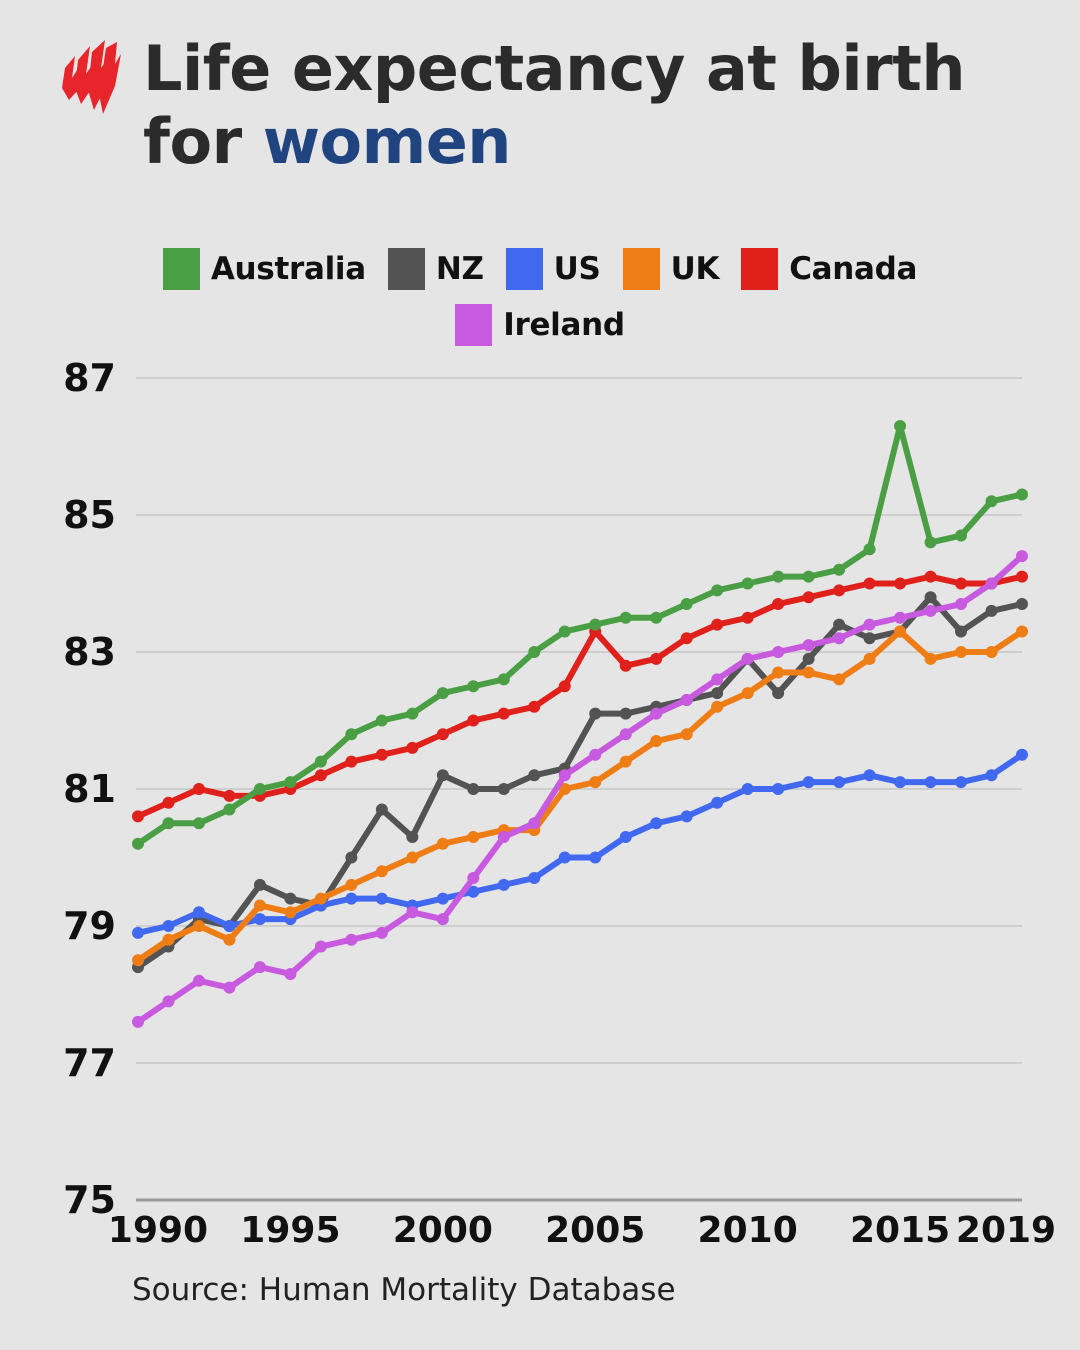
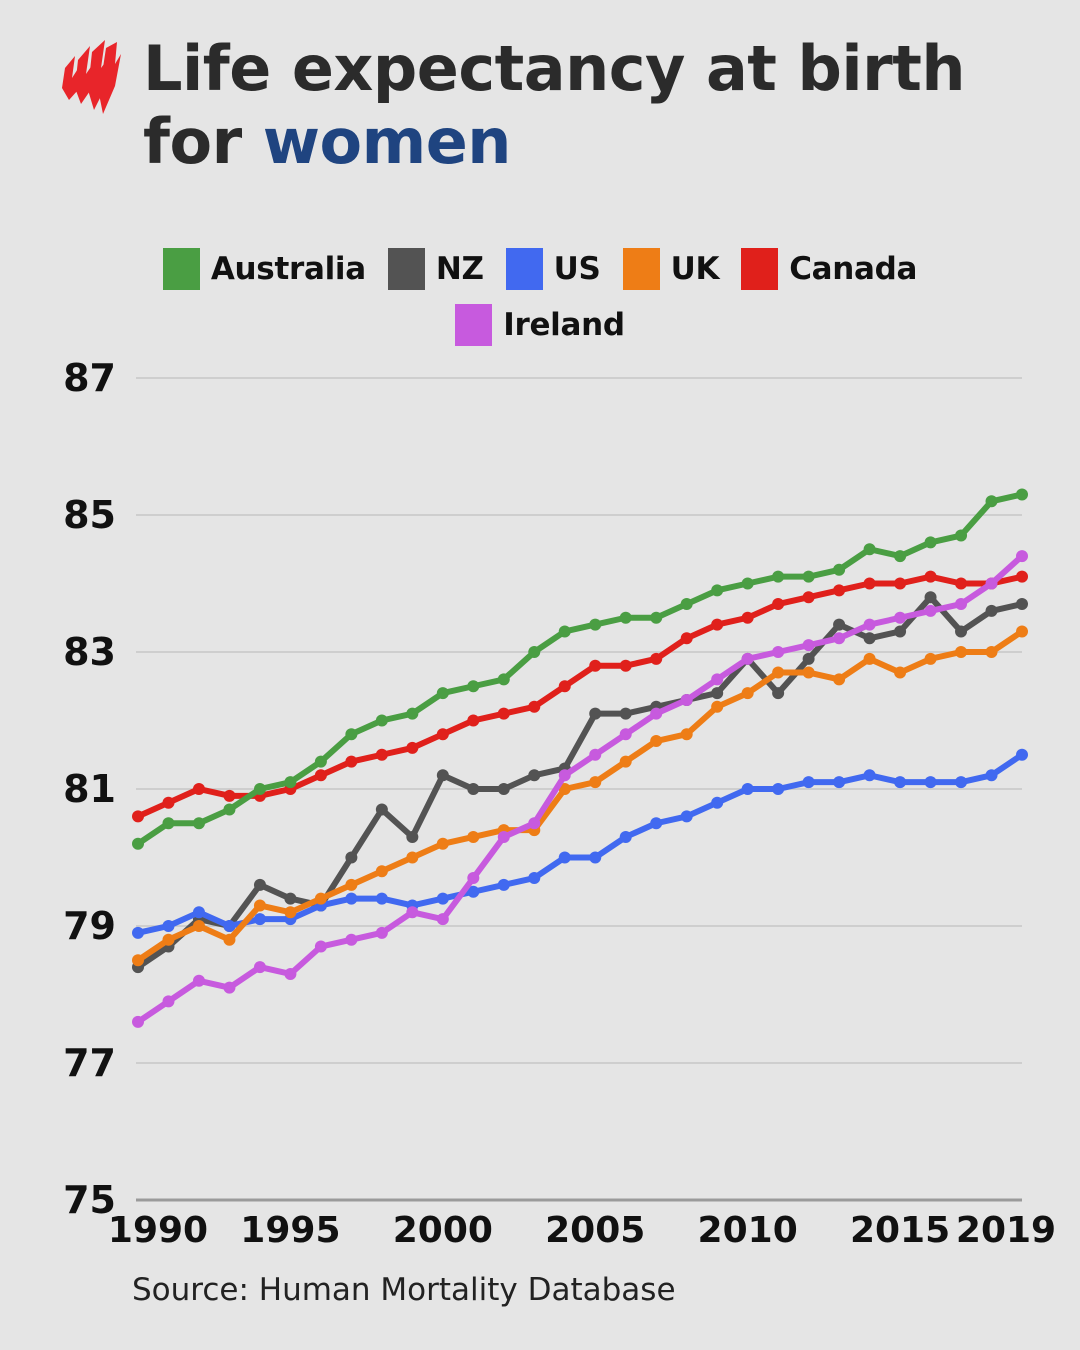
Canada/2005: 83.3 -> 82.8
Australia/2015: 86.3 -> 84.4
UK/2015: 83.3 -> 82.7
